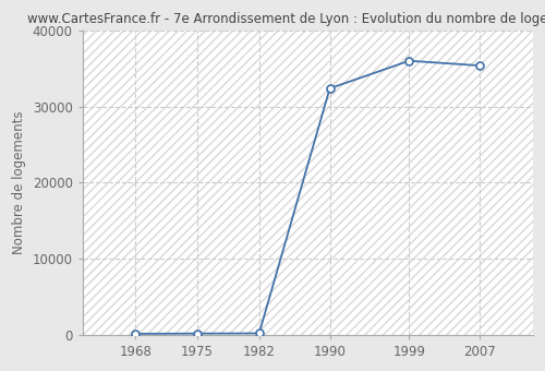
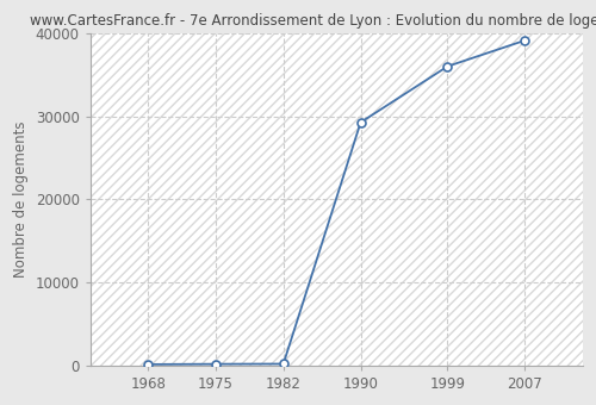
1990: 32400 -> 29300
2007: 35400 -> 39200
